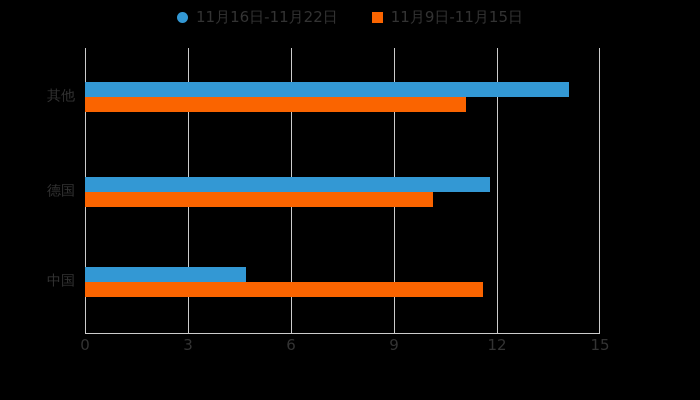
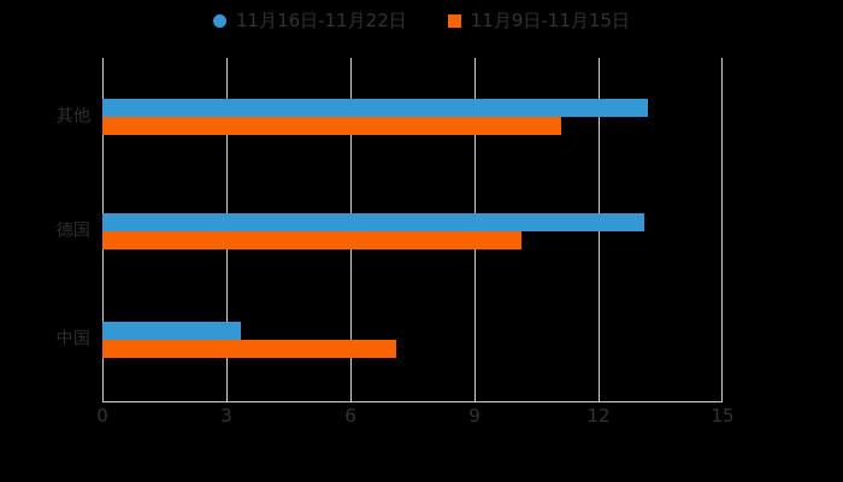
11月16日-11月22日/其他: 14.1 -> 13.2
11月16日-11月22日/德国: 11.8 -> 13.1
11月16日-11月22日/中国: 4.7 -> 3.4
11月9日-11月15日/中国: 11.6 -> 7.1
